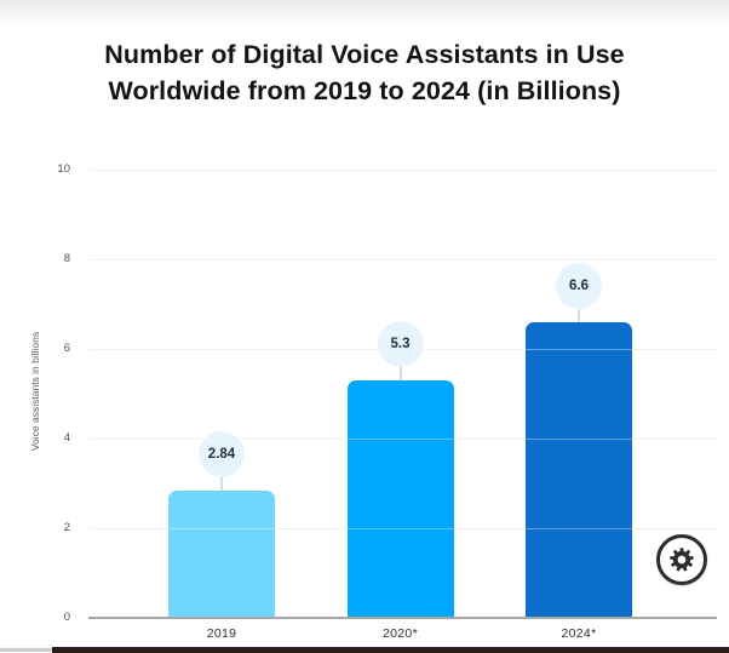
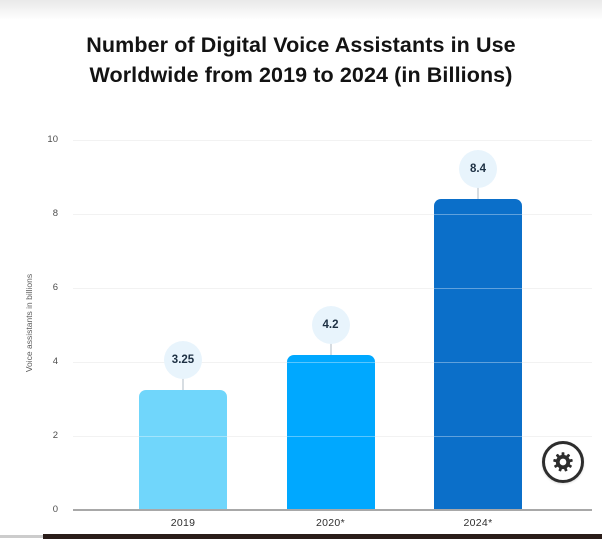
2019: 2.84 -> 3.25
2020*: 5.3 -> 4.2
2024*: 6.6 -> 8.4
